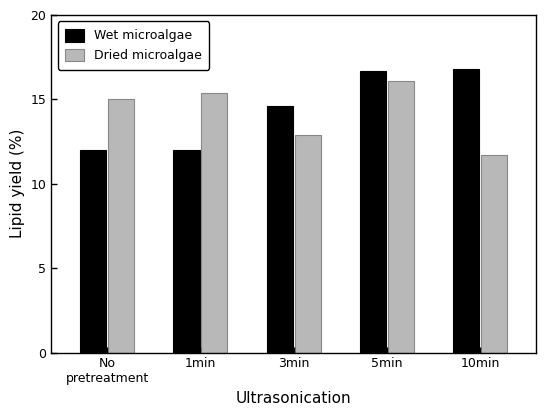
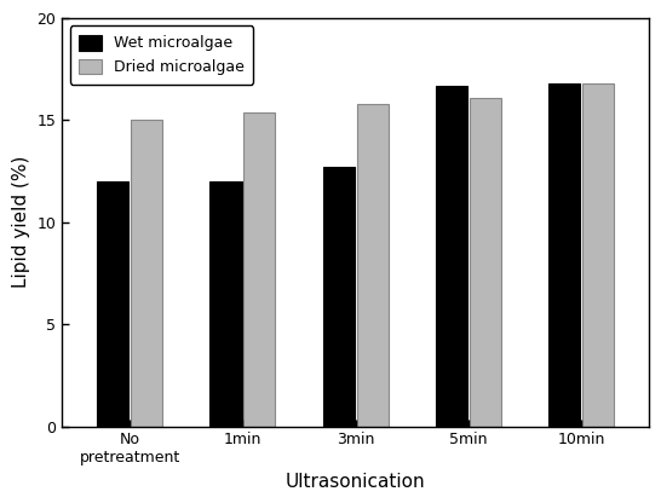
Wet microalgae/3min: 14.6 -> 12.7
Dried microalgae/3min: 12.9 -> 15.8
Dried microalgae/10min: 11.7 -> 16.8
